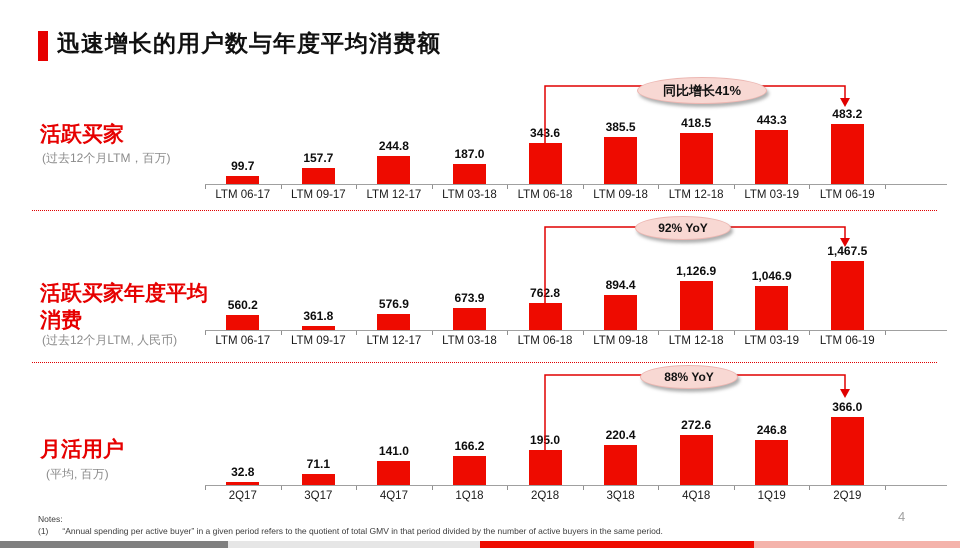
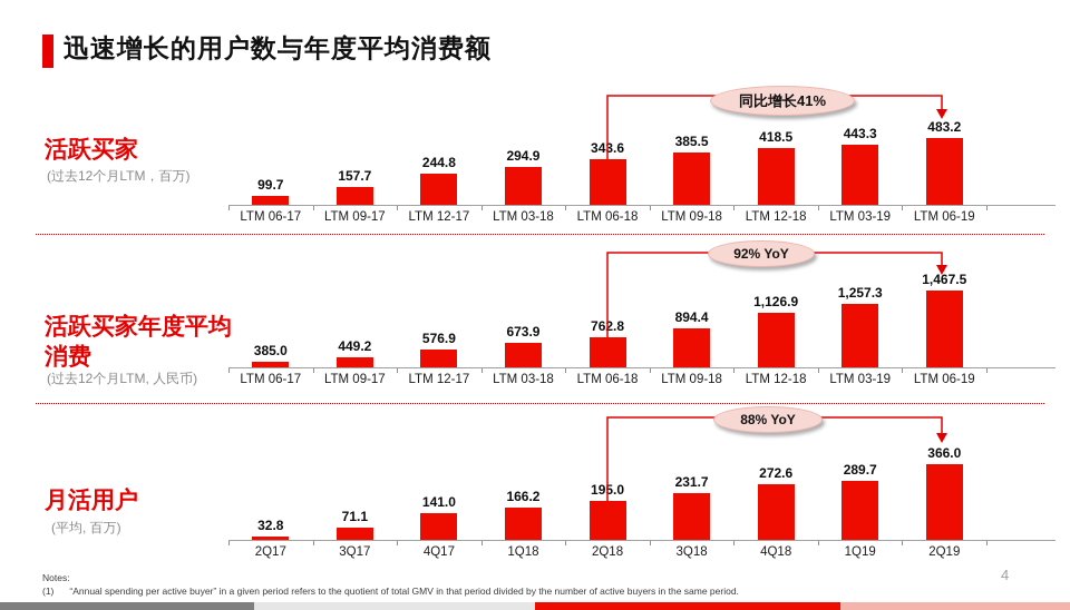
活跃买家/LTM 03-18: 187.0 -> 294.9
活跃买家年度平均消费/LTM 06-17: 560.2 -> 385.0
活跃买家年度平均消费/LTM 09-17: 361.8 -> 449.2
活跃买家年度平均消费/LTM 03-19: 1,046.9 -> 1,257.3
月活用户/3Q18: 220.4 -> 231.7
月活用户/1Q19: 246.8 -> 289.7
